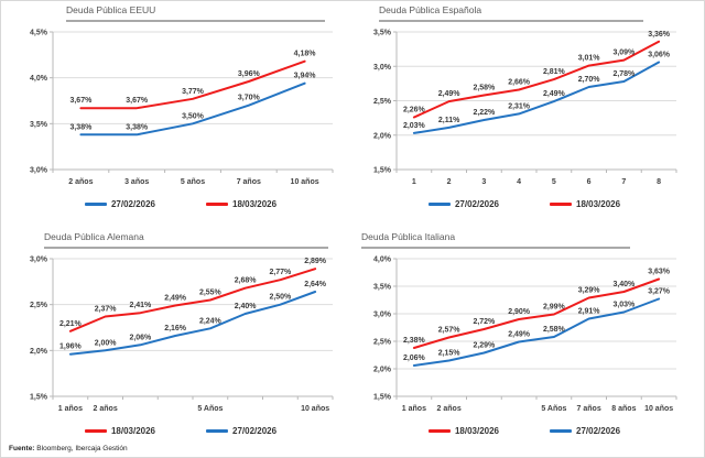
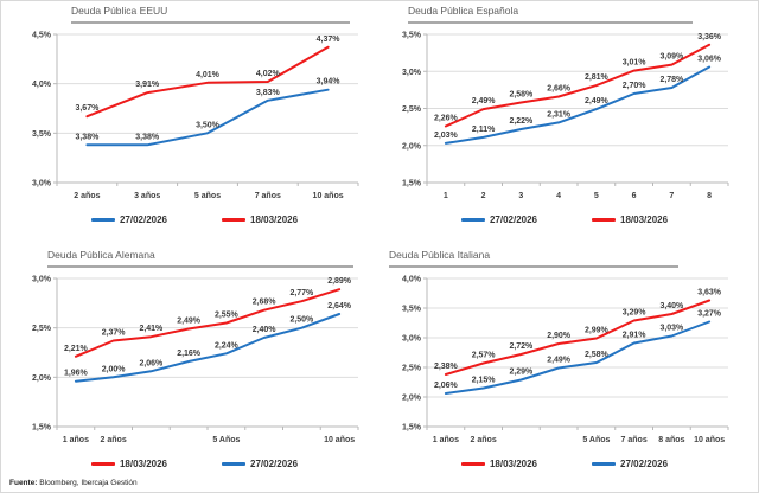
Deuda Pública EEUU/18/03/2026/3 años: 3,67% -> 3,91%
Deuda Pública EEUU/18/03/2026/5 años: 3,77% -> 4,01%
Deuda Pública EEUU/27/02/2026/7 años: 3,70% -> 3,83%
Deuda Pública EEUU/18/03/2026/7 años: 3,96% -> 4,02%
Deuda Pública EEUU/18/03/2026/10 años: 4,18% -> 4,37%
